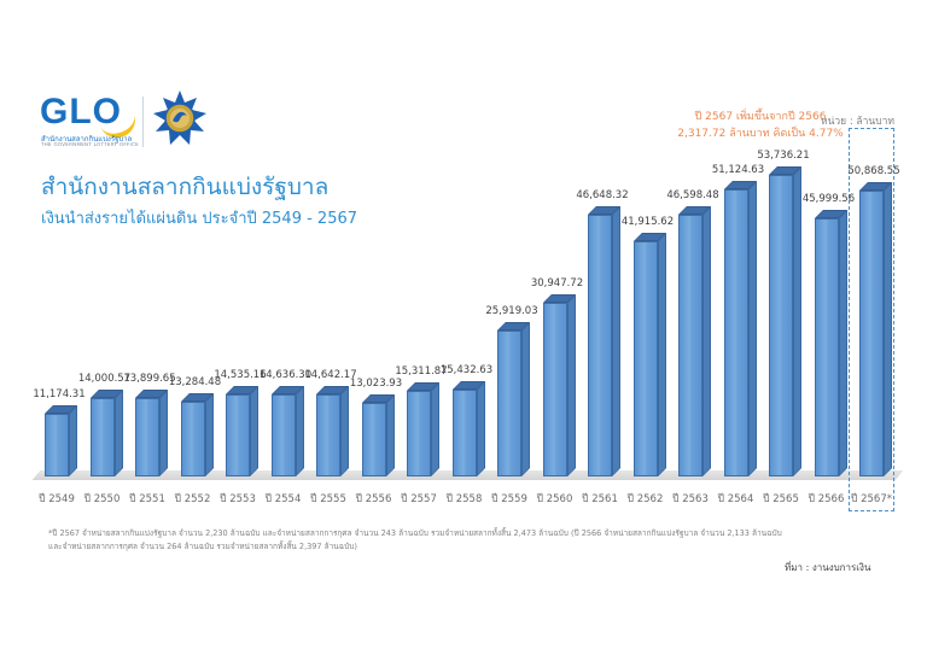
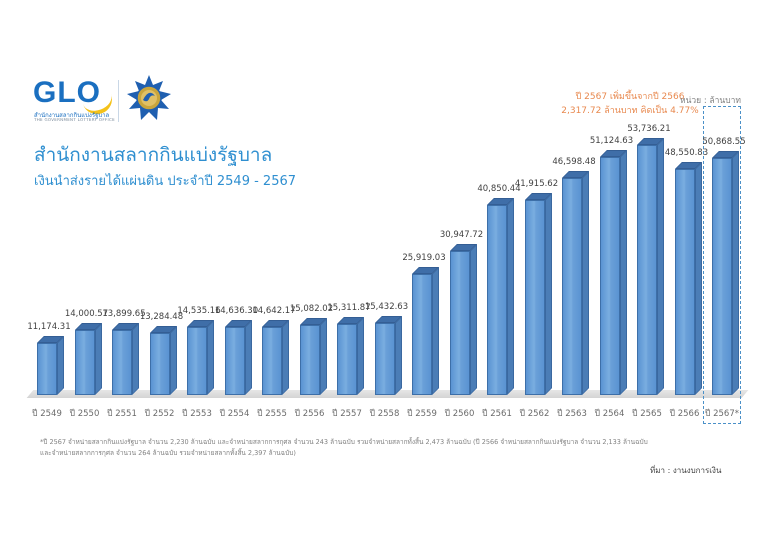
ปี 2556: 13,023.93 -> 15,082.02
ปี 2561: 46,648.32 -> 40,850.44
ปี 2566: 45,999.56 -> 48,550.83
